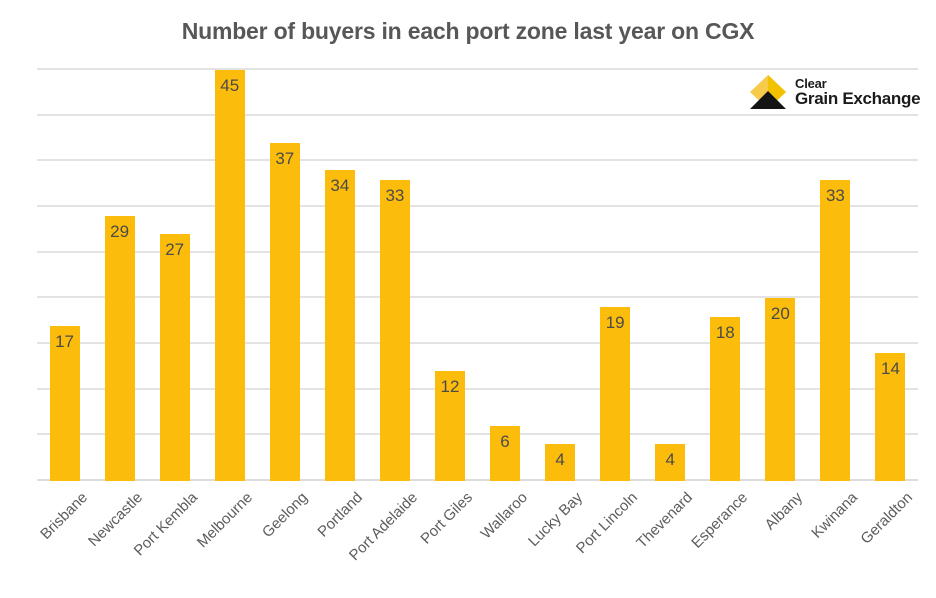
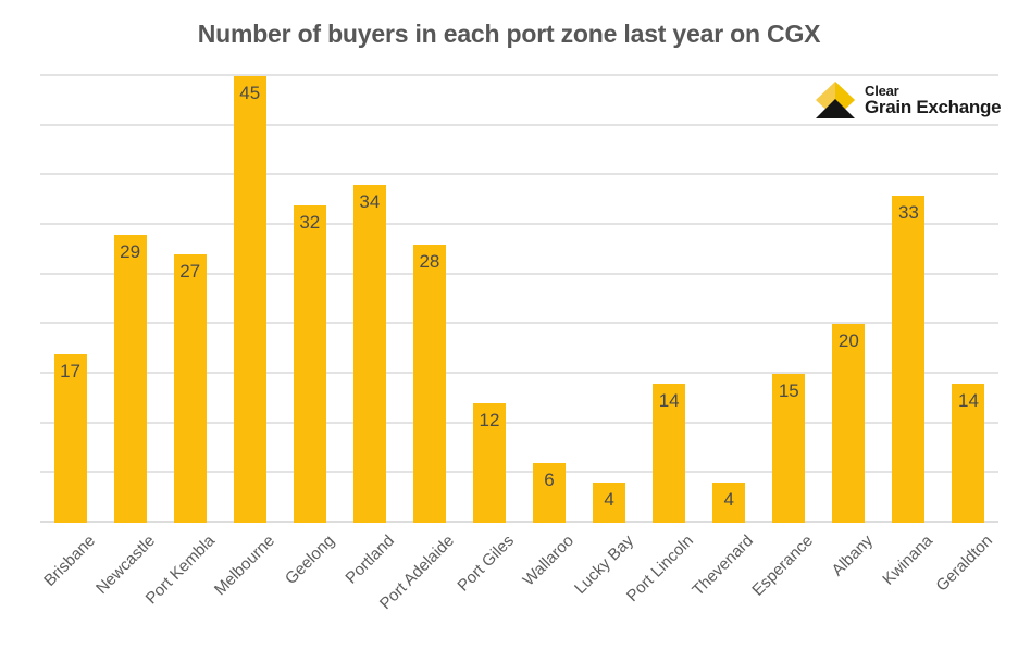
Geelong: 37 -> 32
Port Adelaide: 33 -> 28
Port Lincoln: 19 -> 14
Esperance: 18 -> 15
